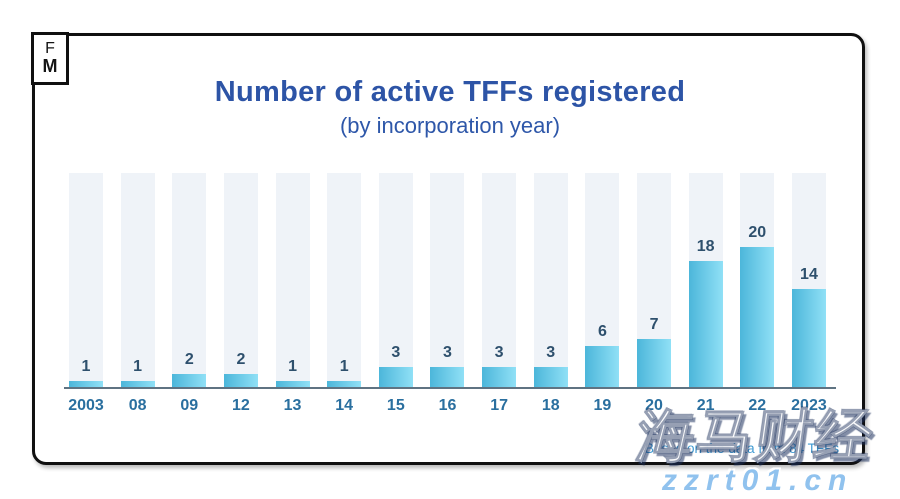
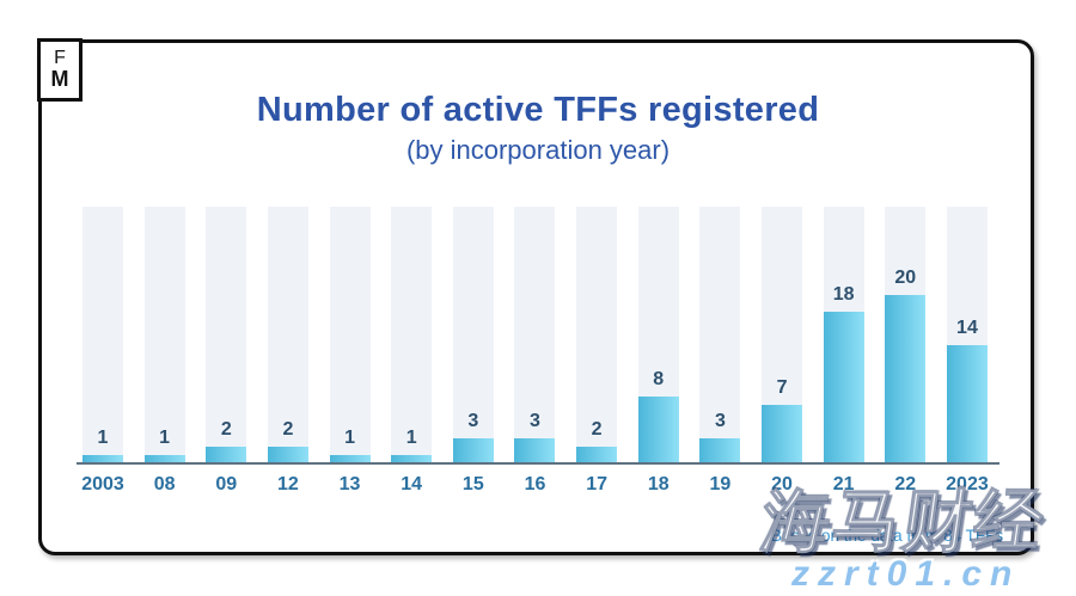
17: 3 -> 2
18: 3 -> 8
19: 6 -> 3
